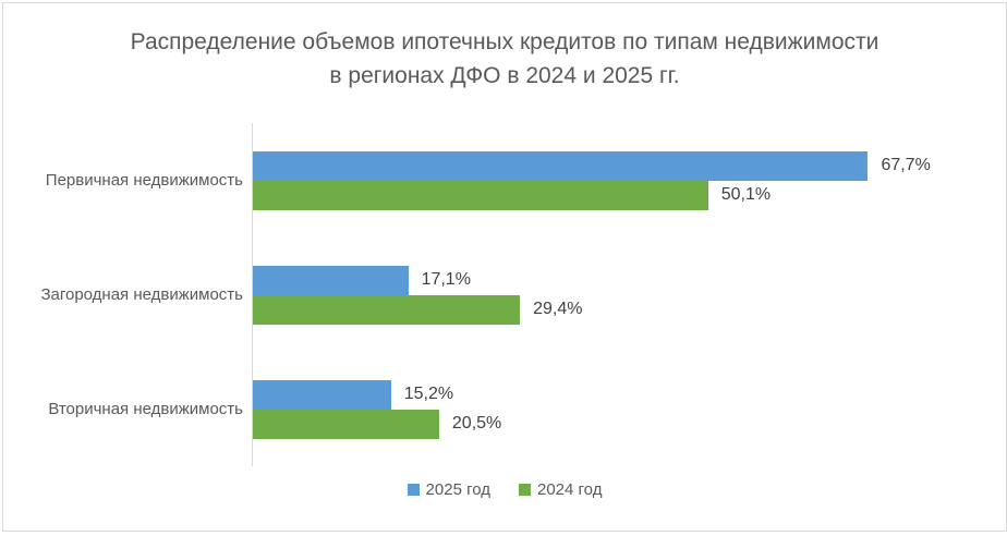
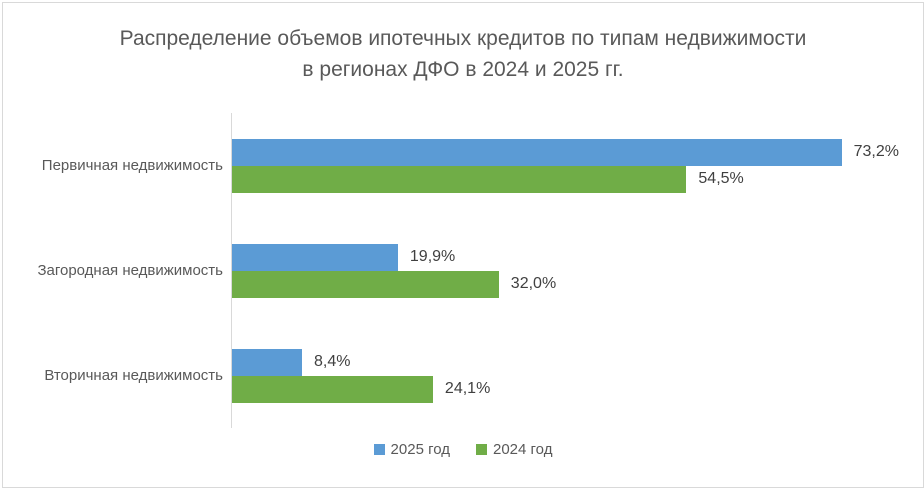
2025 год/Первичная недвижимость: 67,7% -> 73,2%
2024 год/Первичная недвижимость: 50,1% -> 54,5%
2025 год/Загородная недвижимость: 17,1% -> 19,9%
2024 год/Загородная недвижимость: 29,4% -> 32,0%
2025 год/Вторичная недвижимость: 15,2% -> 8,4%
2024 год/Вторичная недвижимость: 20,5% -> 24,1%
